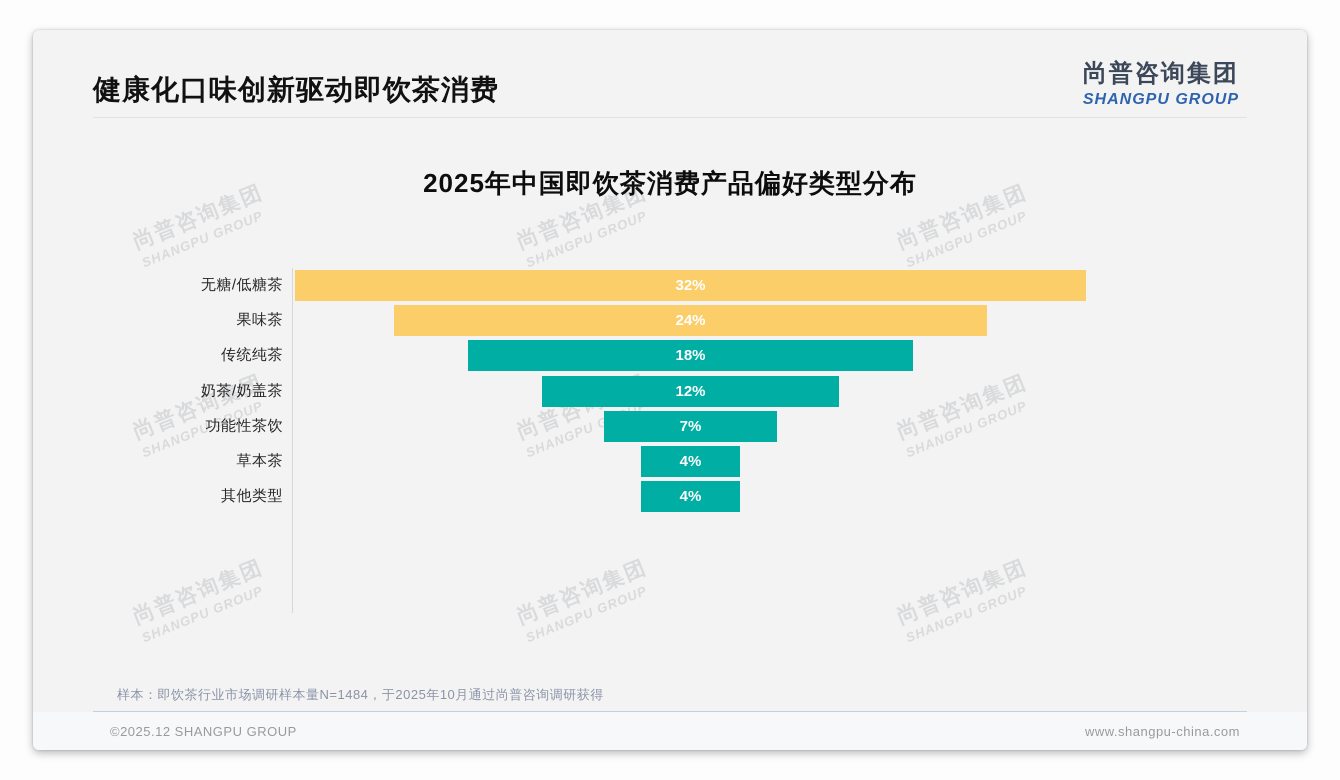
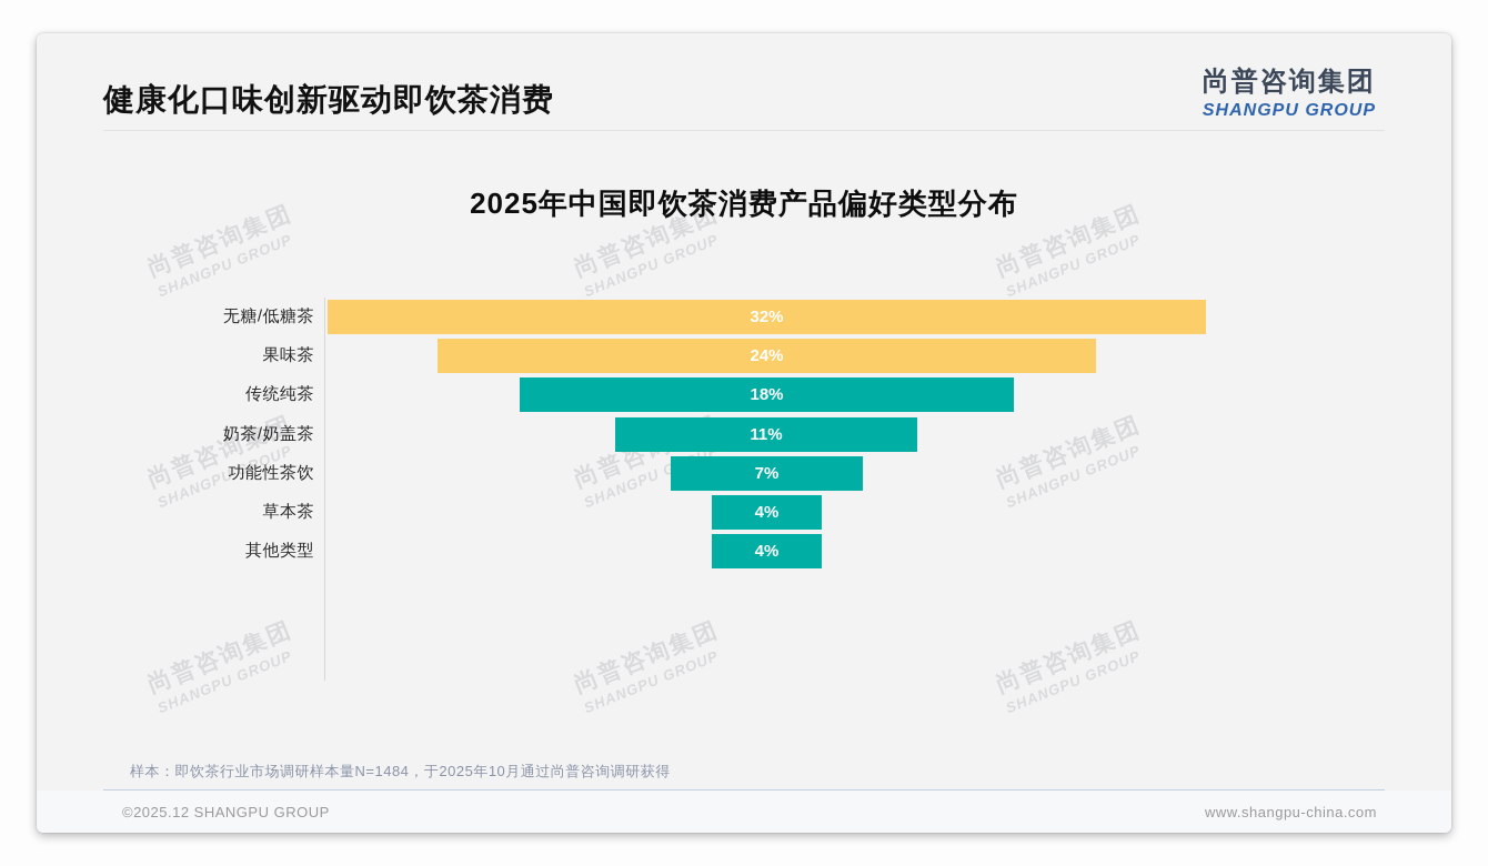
奶茶/奶盖茶: 12% -> 11%
